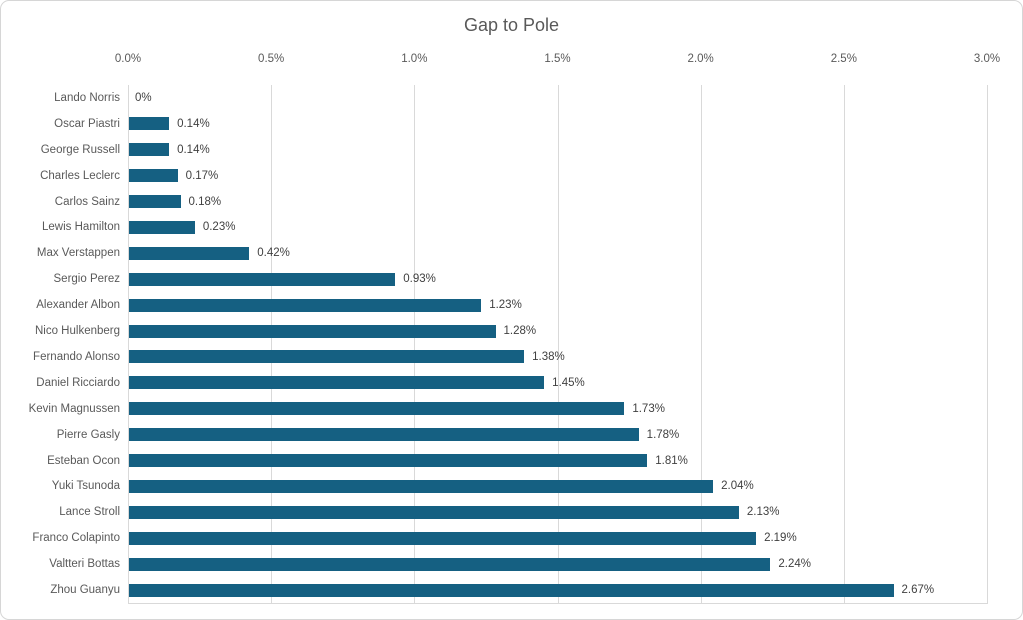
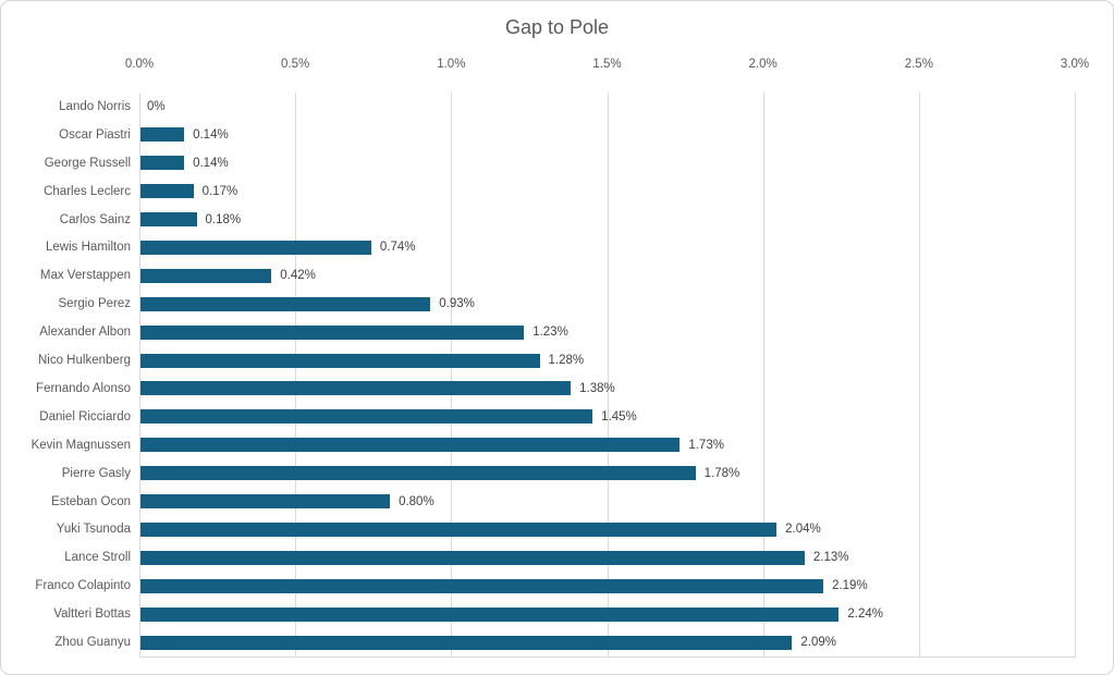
Lewis Hamilton: 0.23% -> 0.74%
Esteban Ocon: 1.81% -> 0.80%
Zhou Guanyu: 2.67% -> 2.09%
